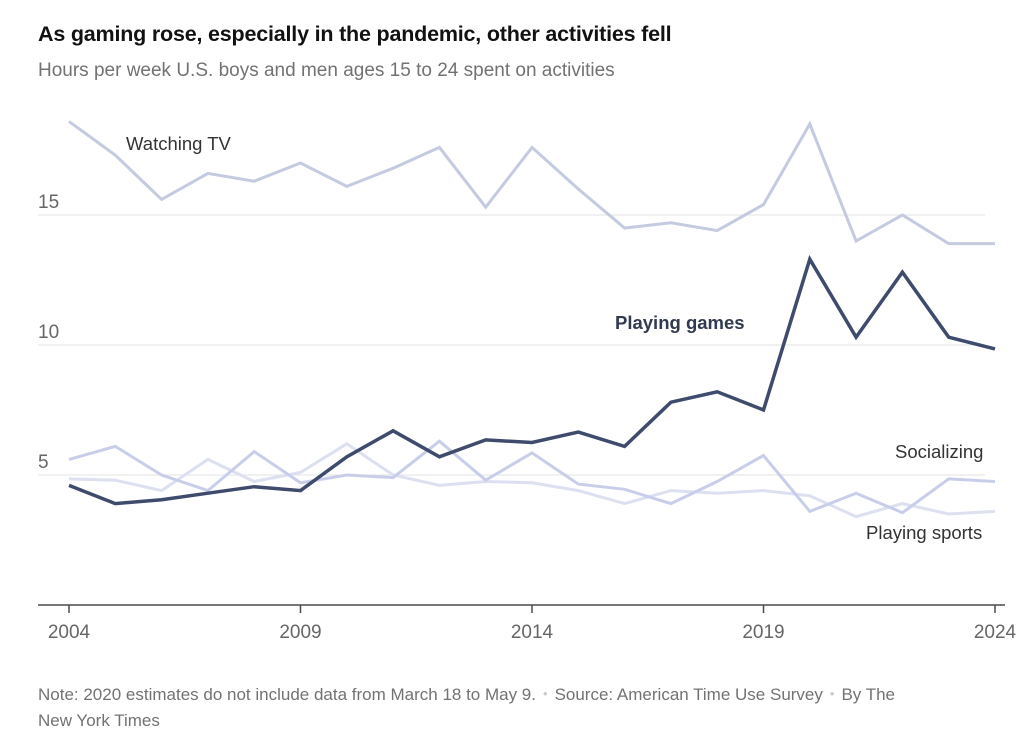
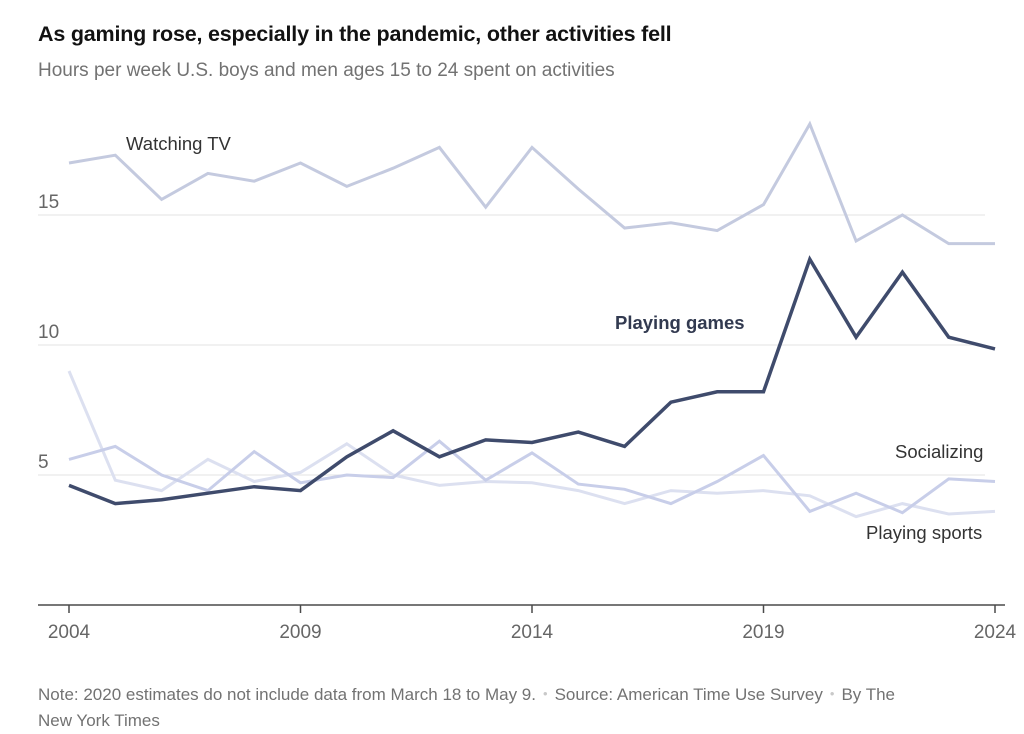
Playing sports/2004: 4.8 -> 9.0
Watching TV/2004: 18.6 -> 17.0
Playing games/2019: 7.5 -> 8.2
